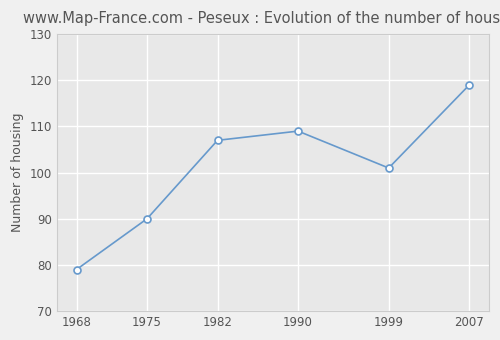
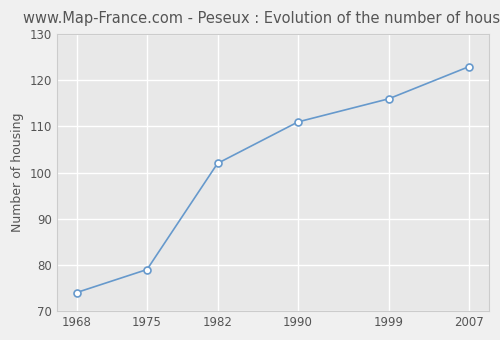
1968: 79 -> 74
1975: 90 -> 79
1982: 107 -> 102
1990: 109 -> 111
1999: 101 -> 116
2007: 119 -> 123
